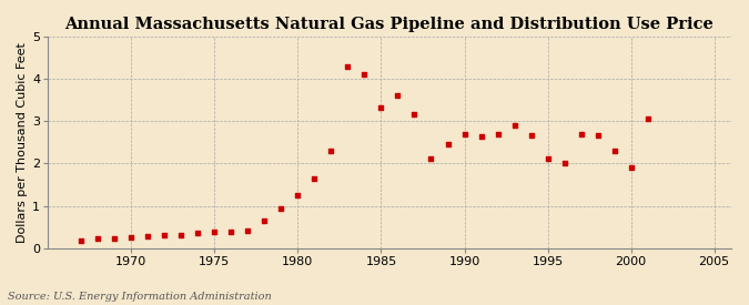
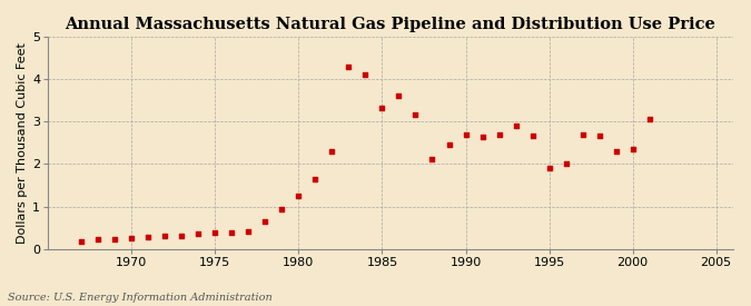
1995: 2.12 -> 1.90
2000: 1.90 -> 2.35
